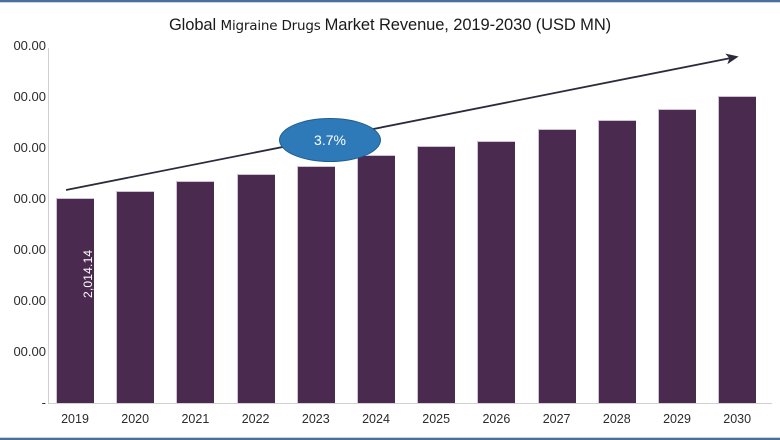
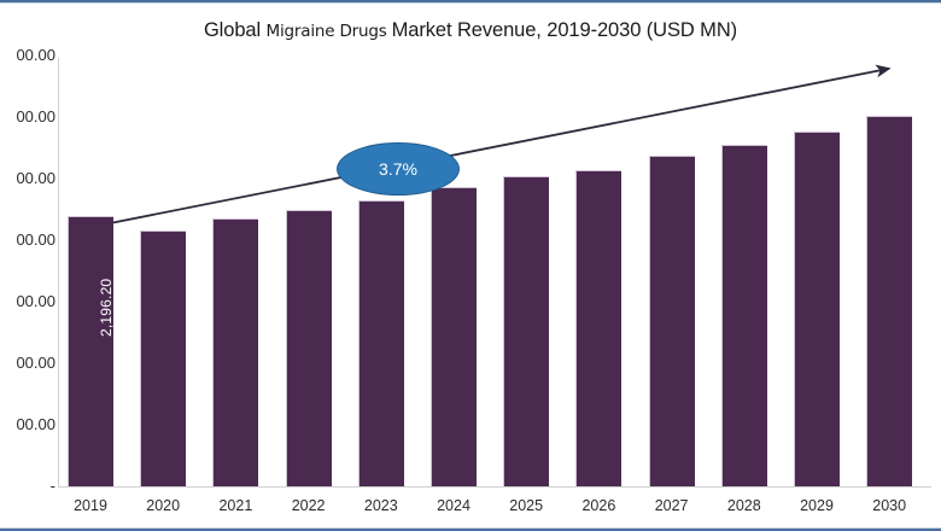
2019: 2,014.14 -> 2,196.20
